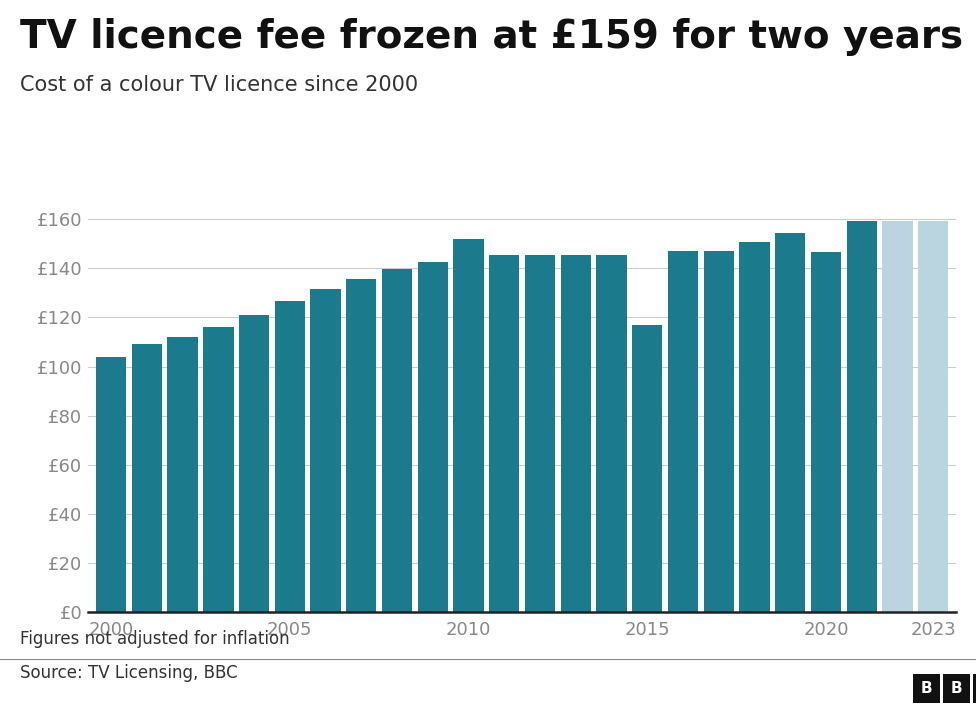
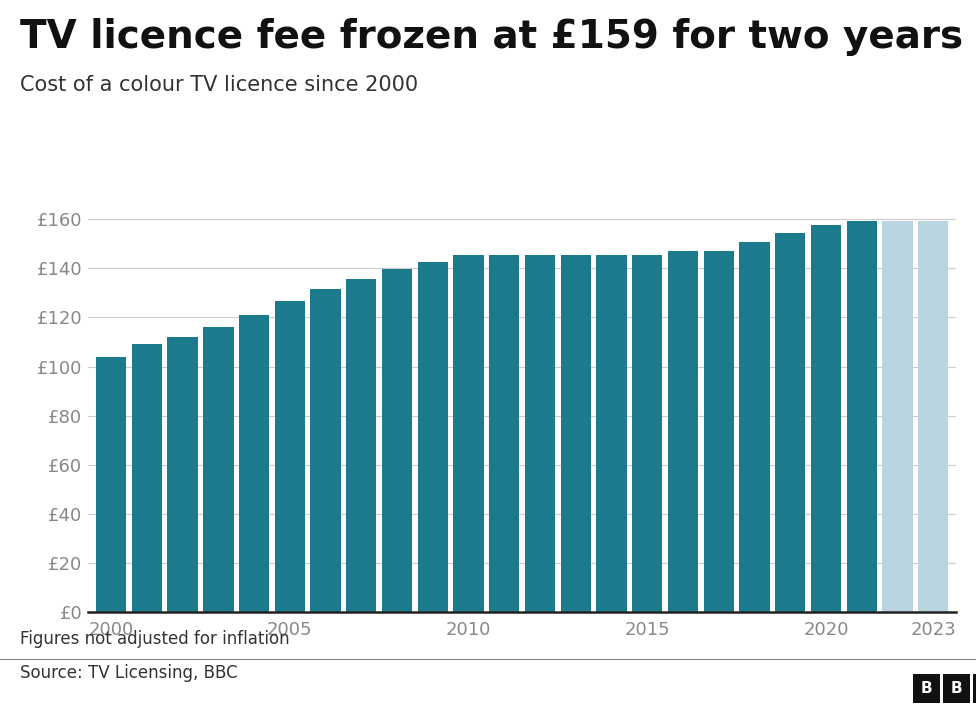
2010: £152.0 -> £145.5
2015: £117.0 -> £145.5
2020: £146.5 -> £157.5
